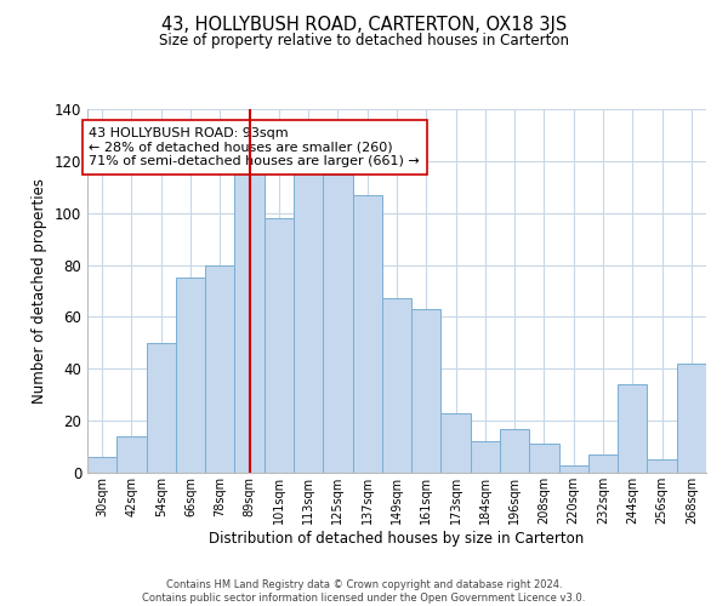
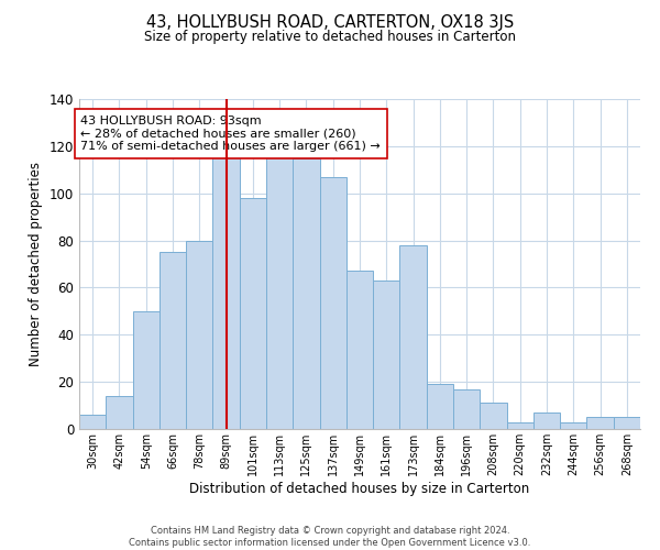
173sqm: 23 -> 78
184sqm: 12 -> 19
244sqm: 34 -> 3
268sqm: 42 -> 5
